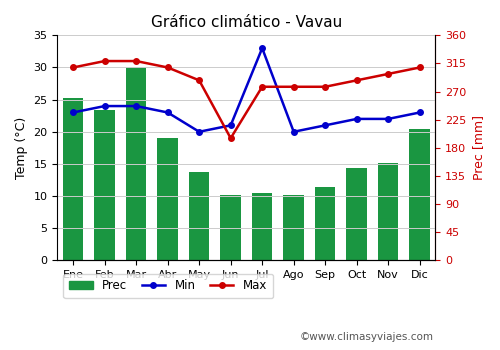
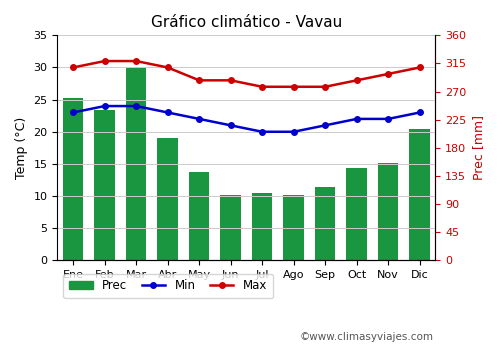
Min/May: 20 -> 22
Max/Jun: 19 -> 28
Min/Jul: 33 -> 20
